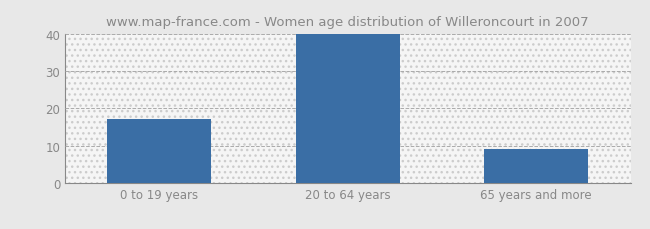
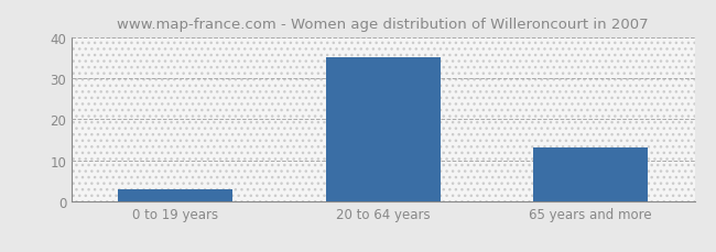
0 to 19 years: 17 -> 3
20 to 64 years: 40 -> 35
65 years and more: 9 -> 13
